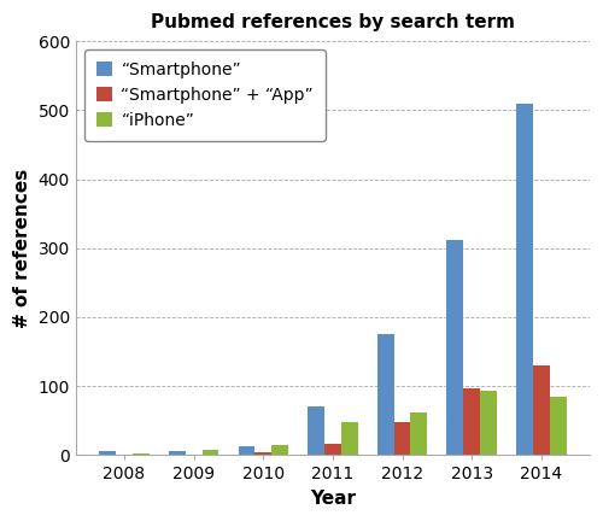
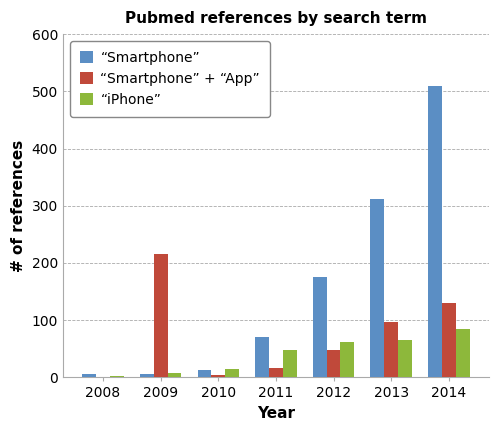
“Smartphone” + “App”/2009: 1 -> 216
“iPhone”/2013: 93 -> 66
